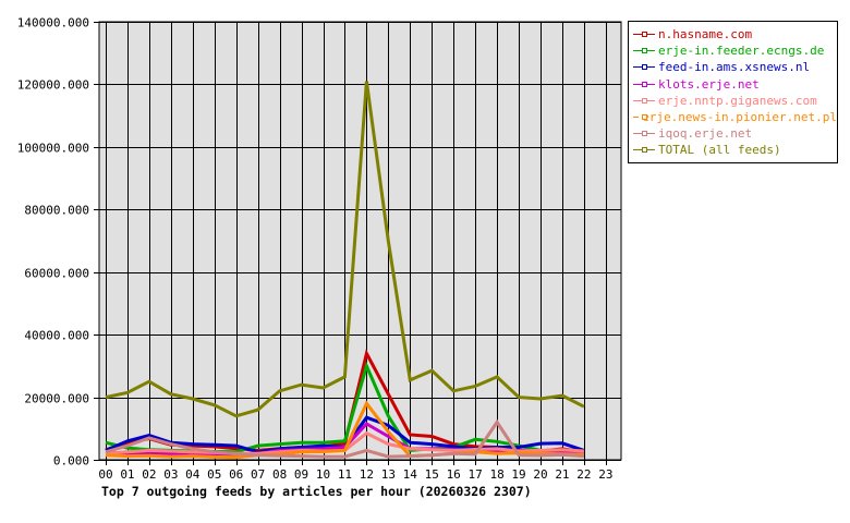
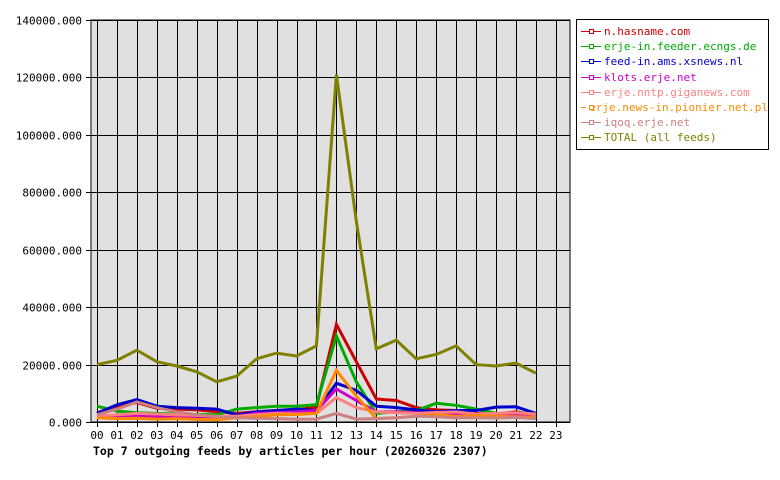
iqoq.erje.net/18: 12000 -> 2000
